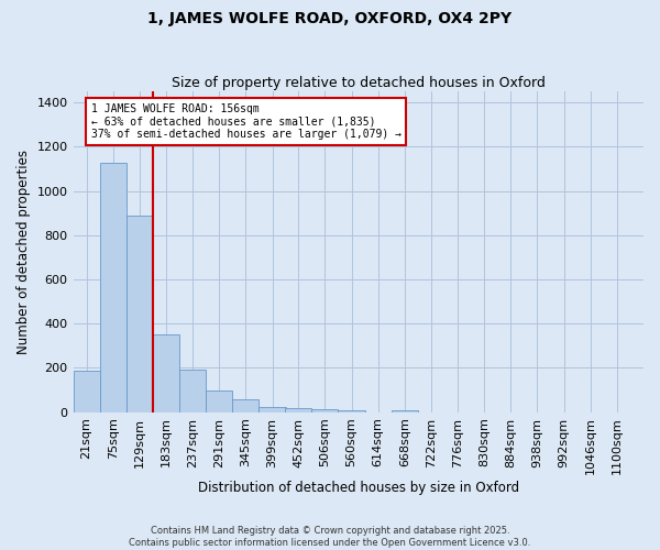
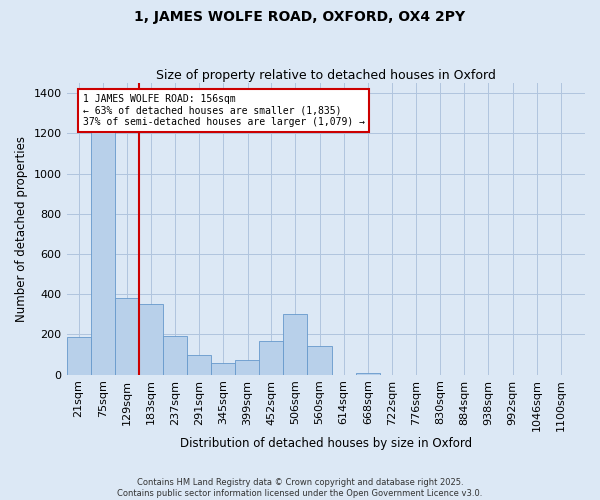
75sqm: 1130 -> 1215
129sqm: 890 -> 380
399sqm: 25 -> 75
452sqm: 20 -> 170
506sqm: 15 -> 300
560sqm: 10 -> 145
